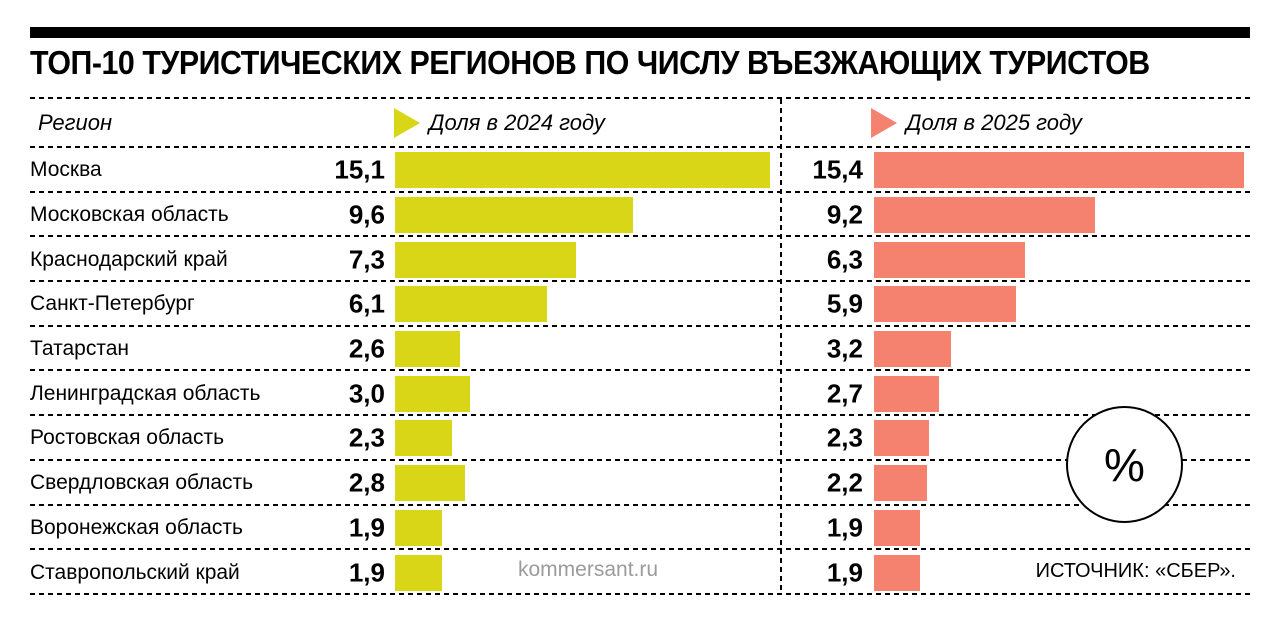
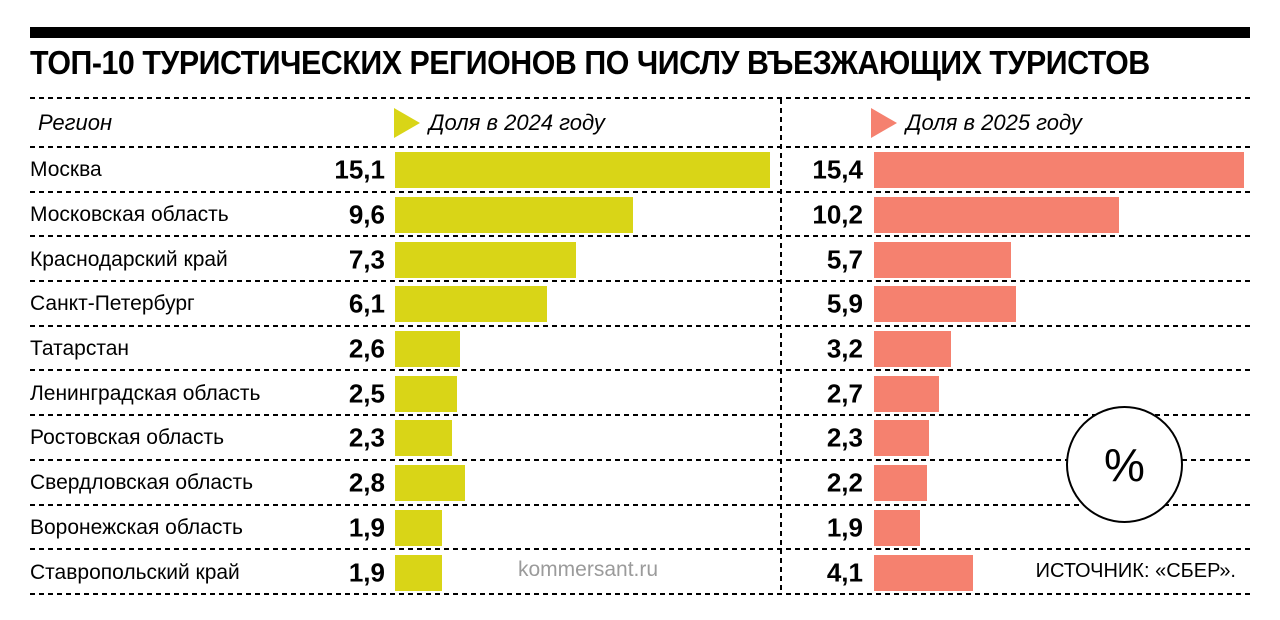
Доля в 2025 году/Московская область: 9,2 -> 10,2
Доля в 2025 году/Краснодарский край: 6,3 -> 5,7
Доля в 2024 году/Ленинградская область: 3,0 -> 2,5
Доля в 2025 году/Ставропольский край: 1,9 -> 4,1
